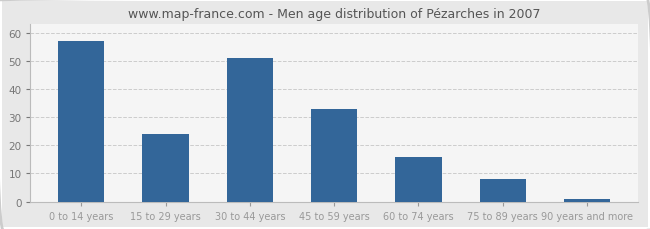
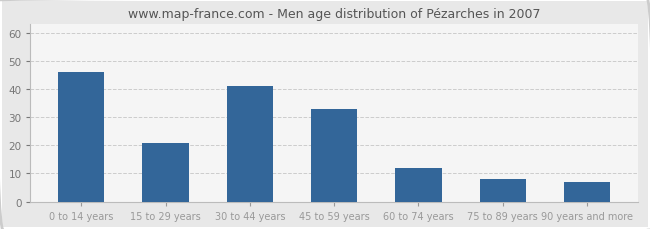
0 to 14 years: 57 -> 46
15 to 29 years: 24 -> 21
30 to 44 years: 51 -> 41
60 to 74 years: 16 -> 12
90 years and more: 1 -> 7
